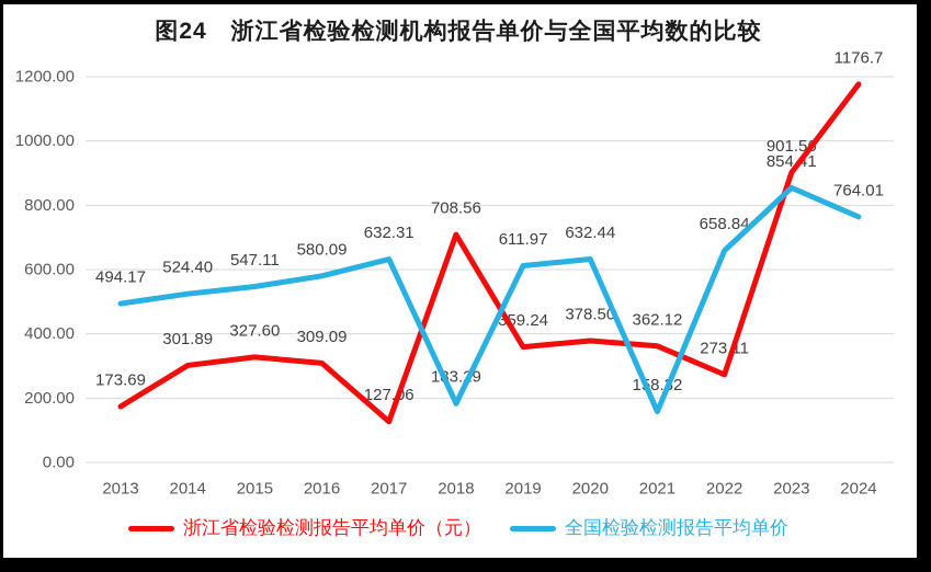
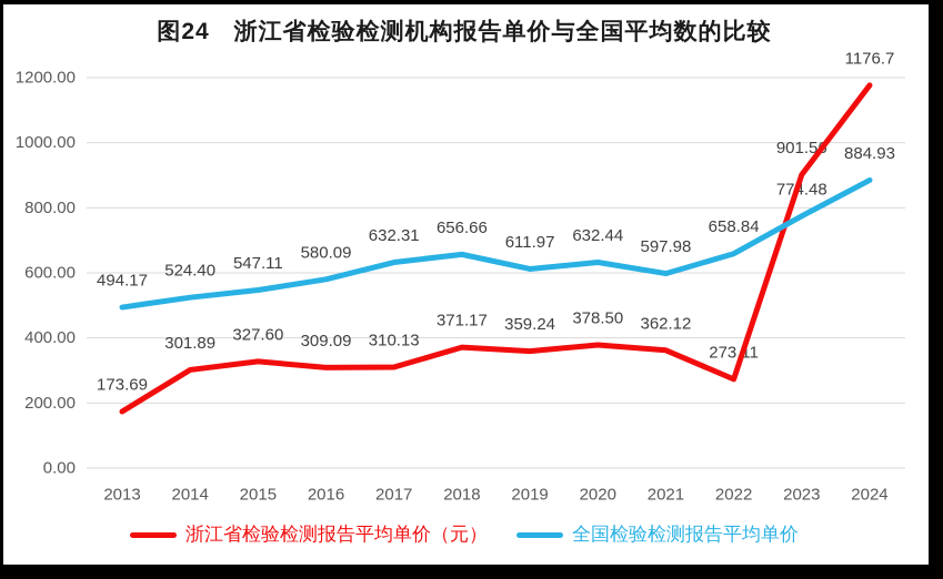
浙江省检验检测报告平均单价（元）/2017: 127.06 -> 310.13
浙江省检验检测报告平均单价（元）/2018: 708.56 -> 371.17
全国检验检测报告平均单价/2018: 183.29 -> 656.66
全国检验检测报告平均单价/2021: 158.32 -> 597.98
全国检验检测报告平均单价/2023: 854.41 -> 774.48
全国检验检测报告平均单价/2024: 764.01 -> 884.93
